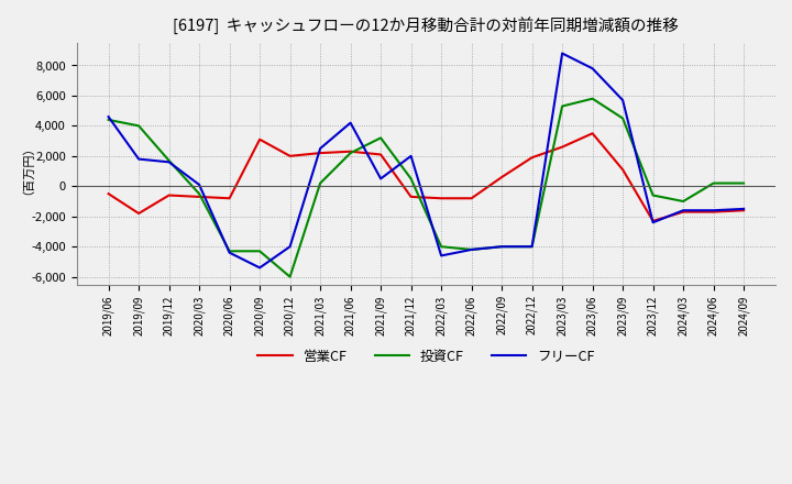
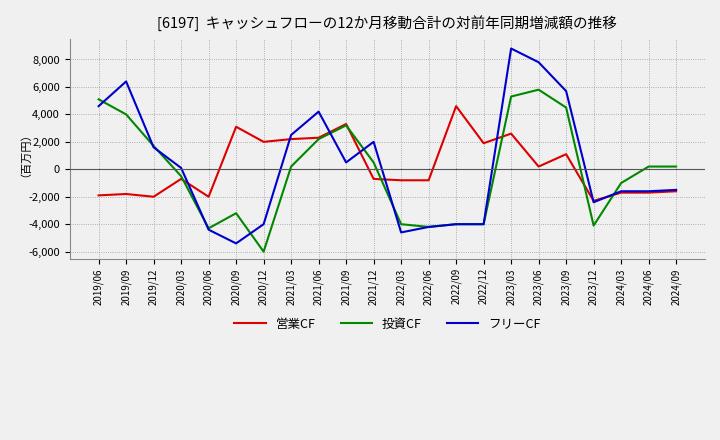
営業CF/2019/06: -500 -> -1,900
投資CF/2019/06: 4,400 -> 5,100
フリーCF/2019/09: 1,800 -> 6,400
営業CF/2019/12: -600 -> -2,000
営業CF/2020/06: -800 -> -2,000
投資CF/2020/09: -4,300 -> -3,200
営業CF/2021/09: 2,100 -> 3,300
営業CF/2022/09: 600 -> 4,600
営業CF/2023/06: 3,500 -> 200
投資CF/2023/12: -600 -> -4,100
